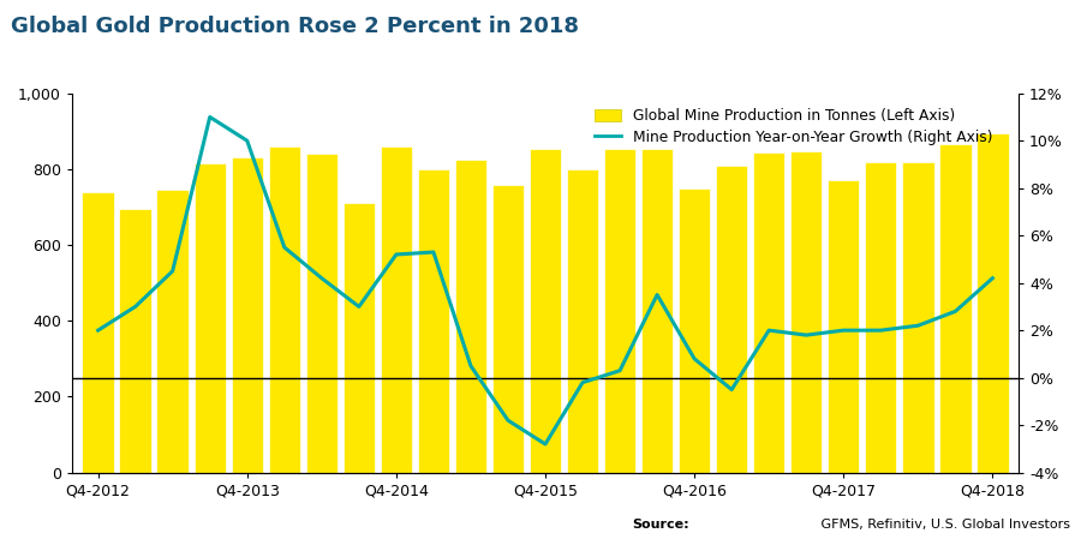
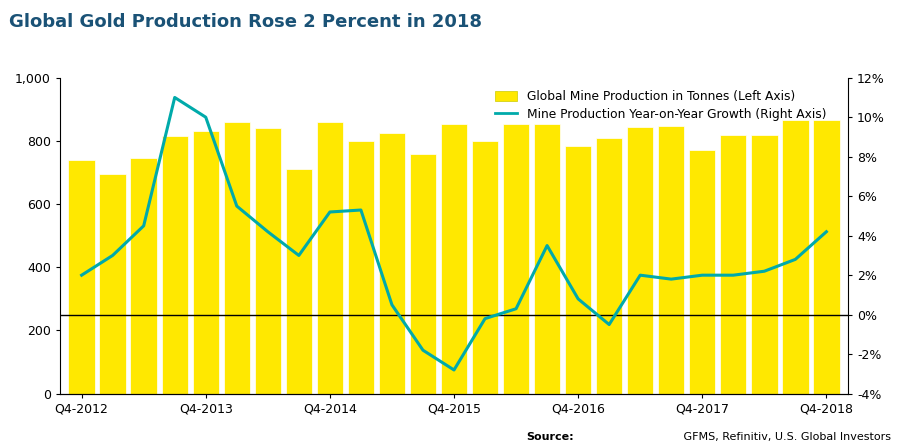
Global Mine Production in Tonnes (Left Axis)/Q4-2016: 750 -> 785
Global Mine Production in Tonnes (Left Axis)/Q4-2018: 895 -> 865
